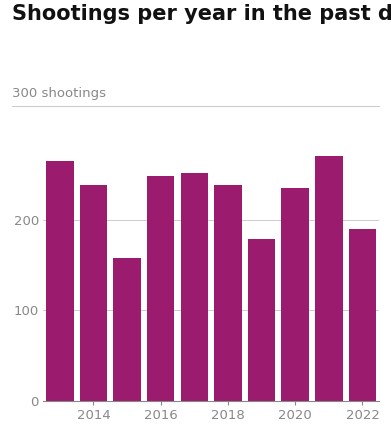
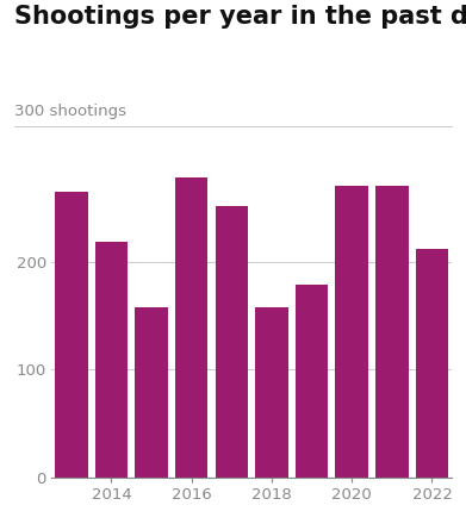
2014: 238 -> 218
2016: 248 -> 278
2018: 238 -> 158
2020: 235 -> 270
2022: 190 -> 212
